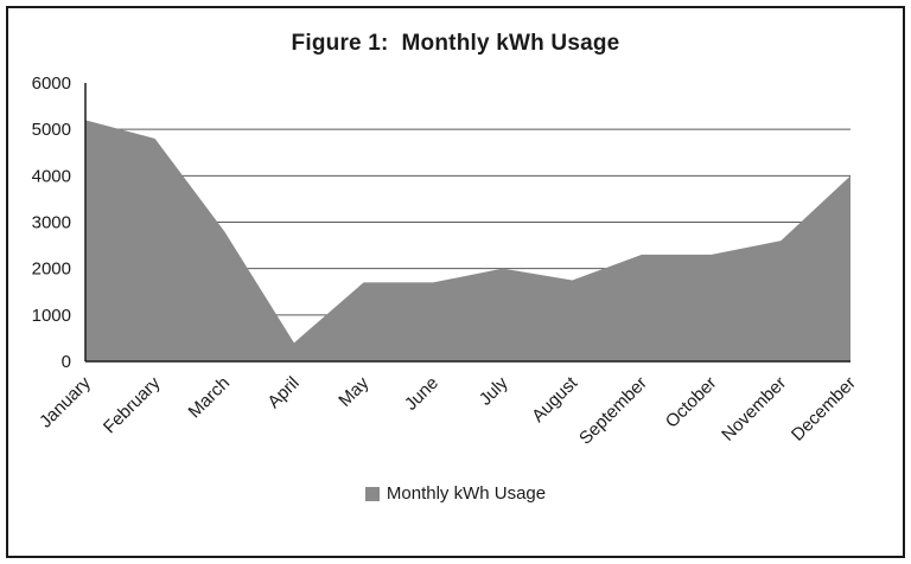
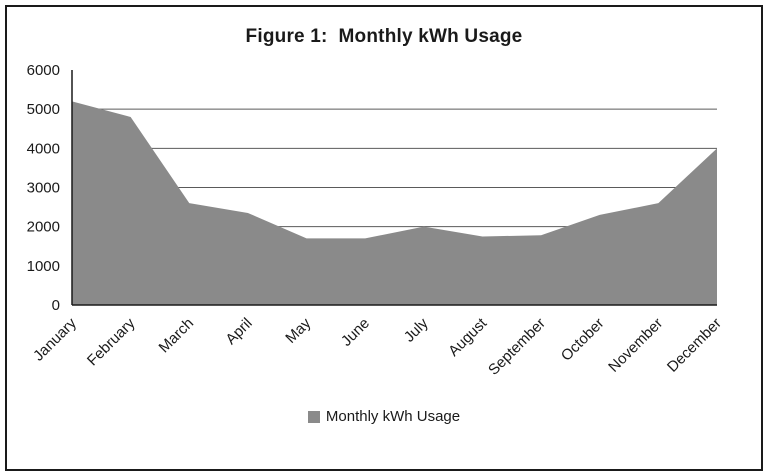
March: 2800 -> 2600
April: 400 -> 2400
September: 2300 -> 1800
